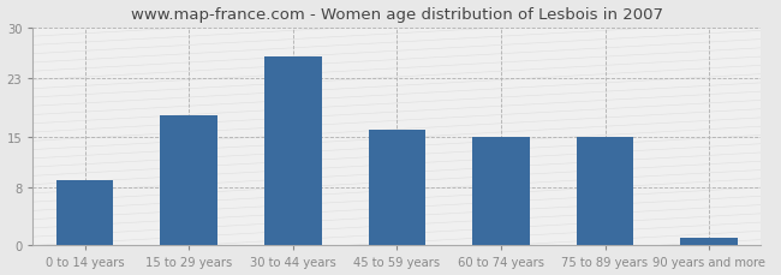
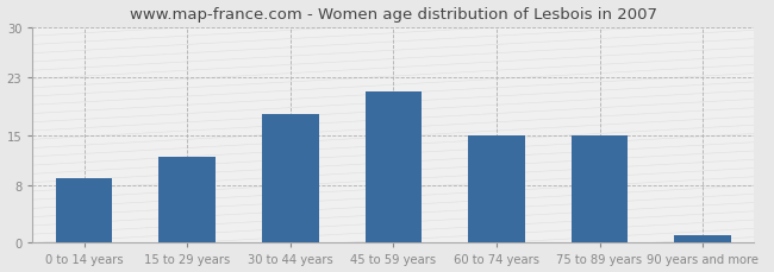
15 to 29 years: 18 -> 12
30 to 44 years: 26 -> 18
45 to 59 years: 16 -> 21
